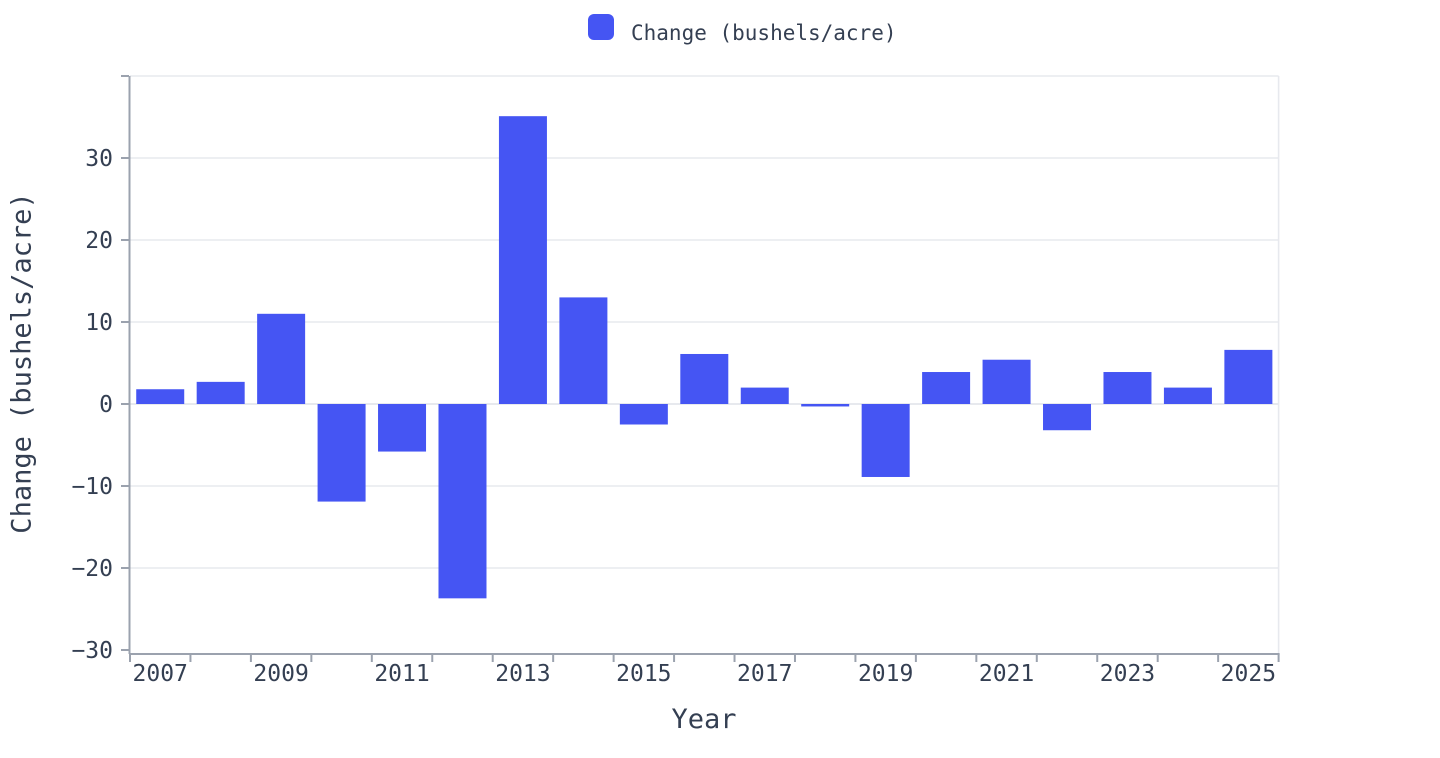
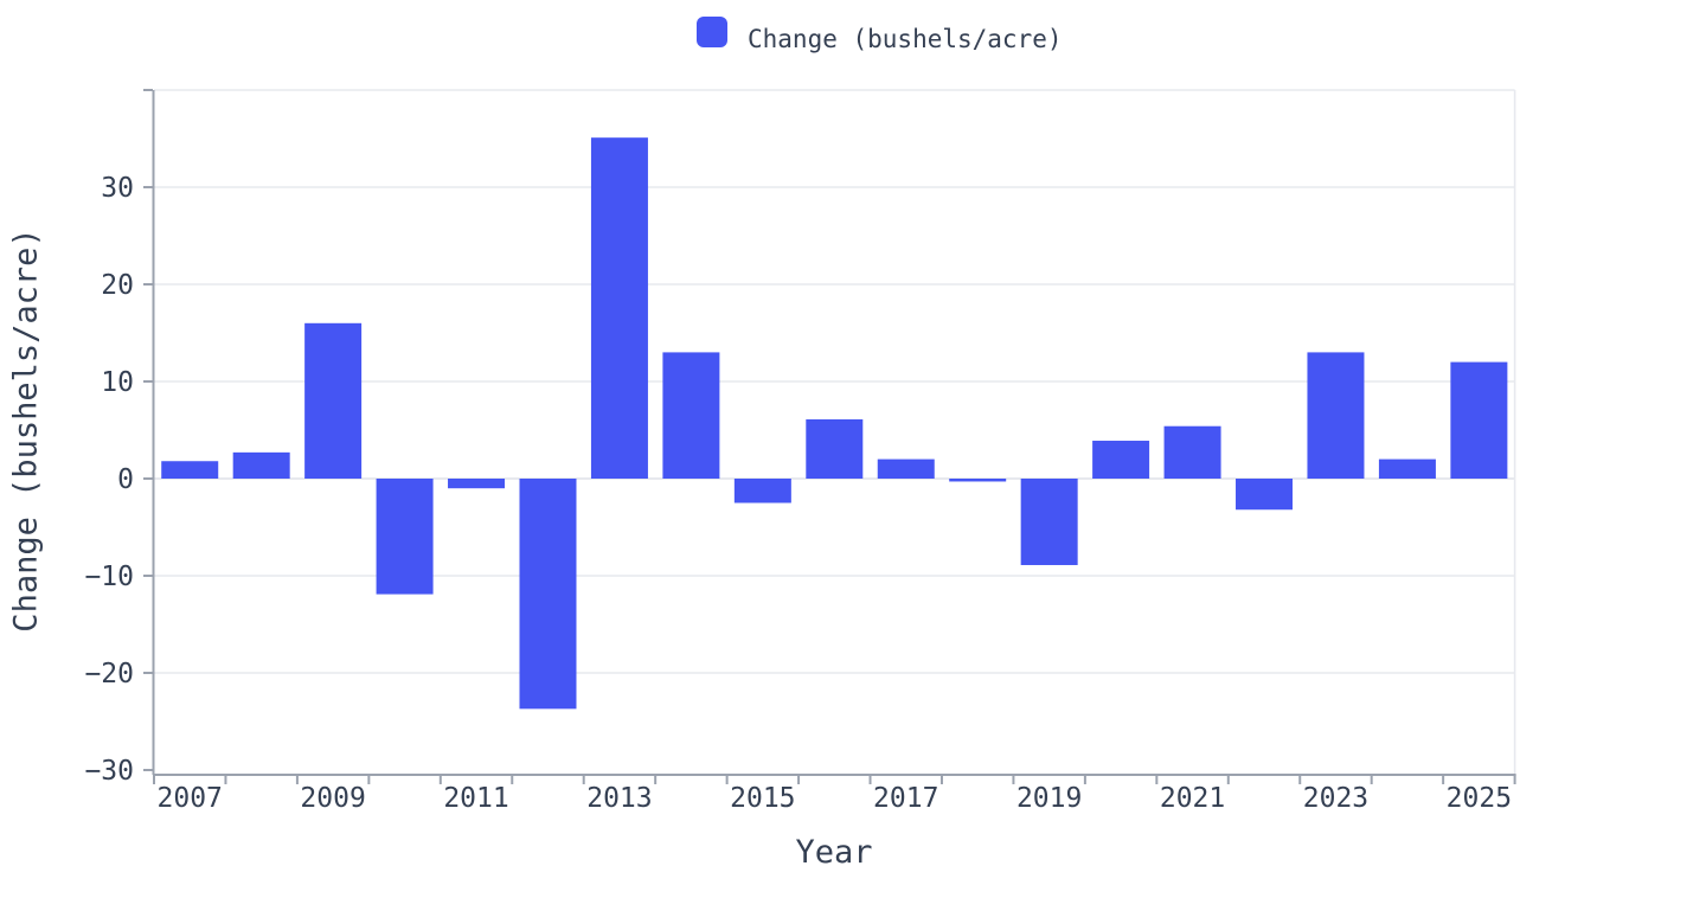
2009: 11 -> 16
2011: -6 -> -1
2023: 4 -> 13
2025: 7 -> 12
